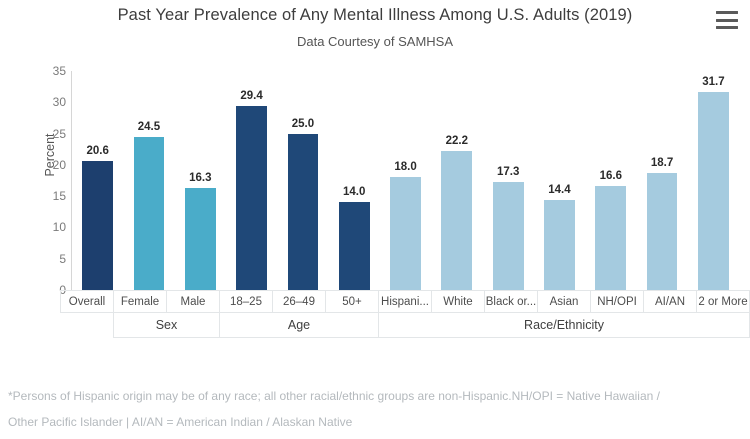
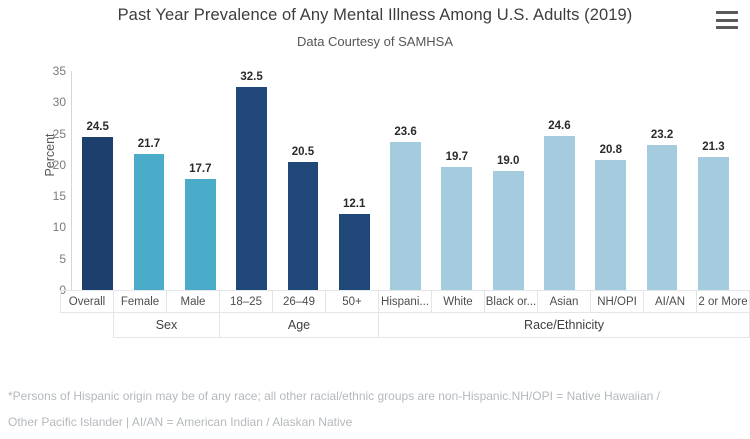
Overall: 20.6 -> 24.5
Female: 24.5 -> 21.7
Male: 16.3 -> 17.7
18–25: 29.4 -> 32.5
26–49: 25.0 -> 20.5
50+: 14.0 -> 12.1
Hispani...: 18.0 -> 23.6
White: 22.2 -> 19.7
Black or...: 17.3 -> 19.0
Asian: 14.4 -> 24.6
NH/OPI: 16.6 -> 20.8
AI/AN: 18.7 -> 23.2
2 or More: 31.7 -> 21.3
